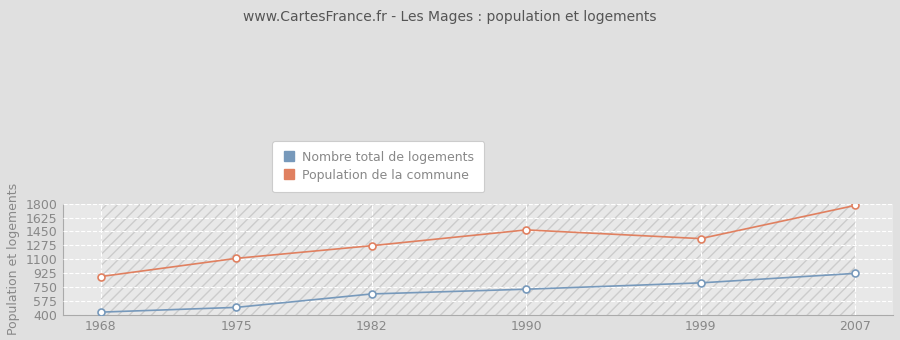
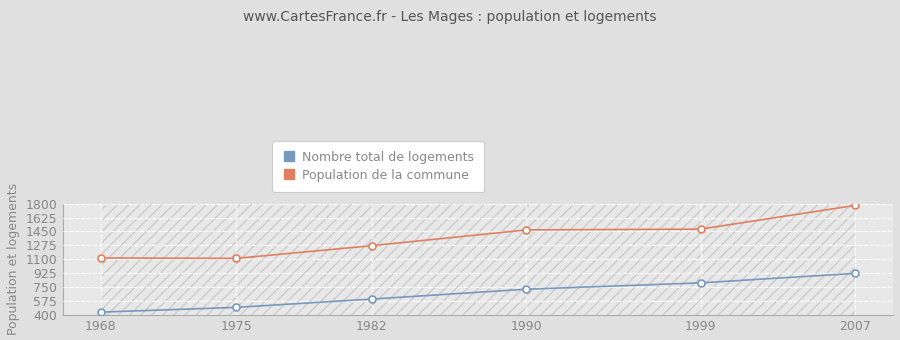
Population de la commune/1968: 880 -> 1120
Nombre total de logements/1982: 660 -> 600
Population de la commune/1999: 1360 -> 1480
